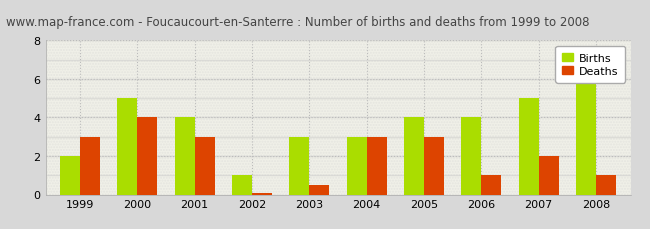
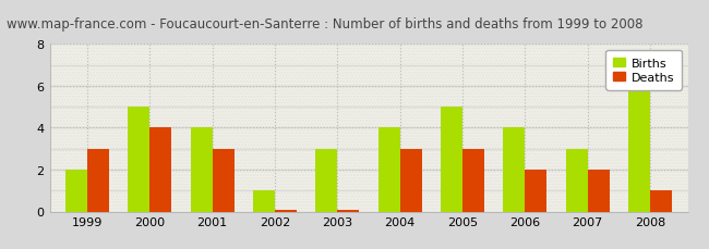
Deaths/2003: 0.5 -> 0.1
Births/2004: 3 -> 4
Births/2005: 4 -> 5
Deaths/2006: 1.0 -> 2.0
Births/2007: 5 -> 3
